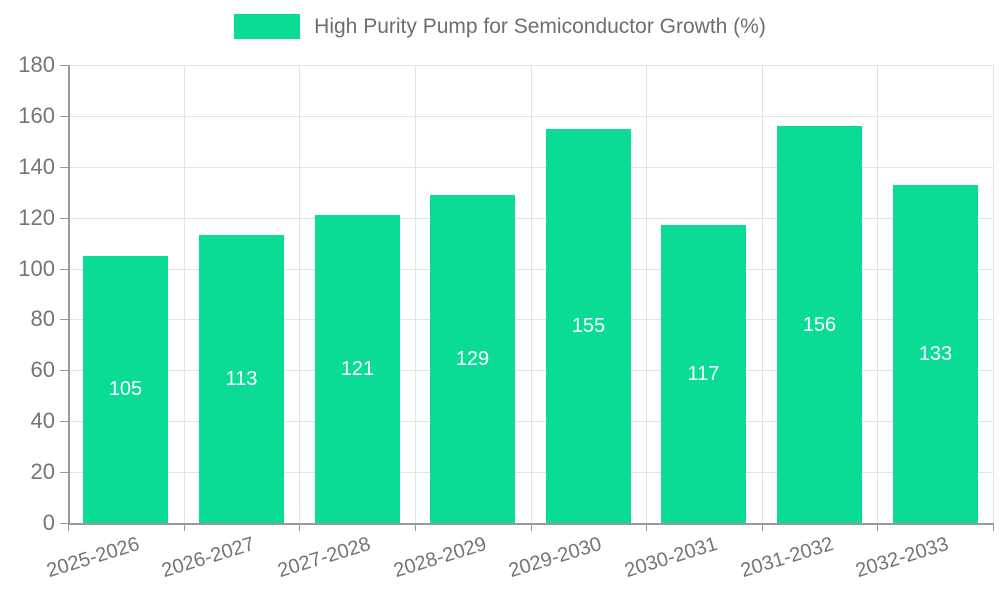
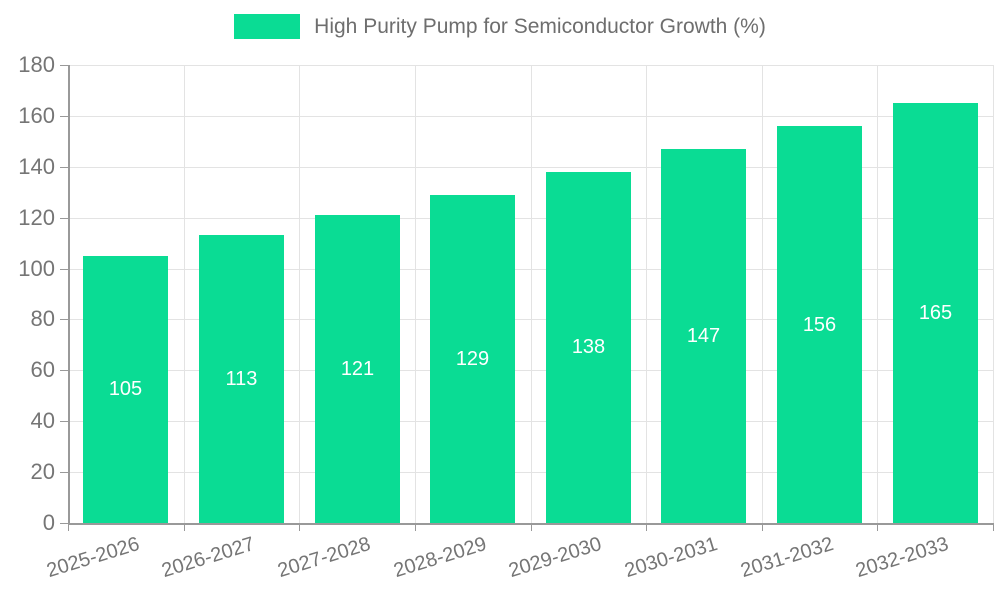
2029-2030: 155 -> 138
2030-2031: 117 -> 147
2032-2033: 133 -> 165
